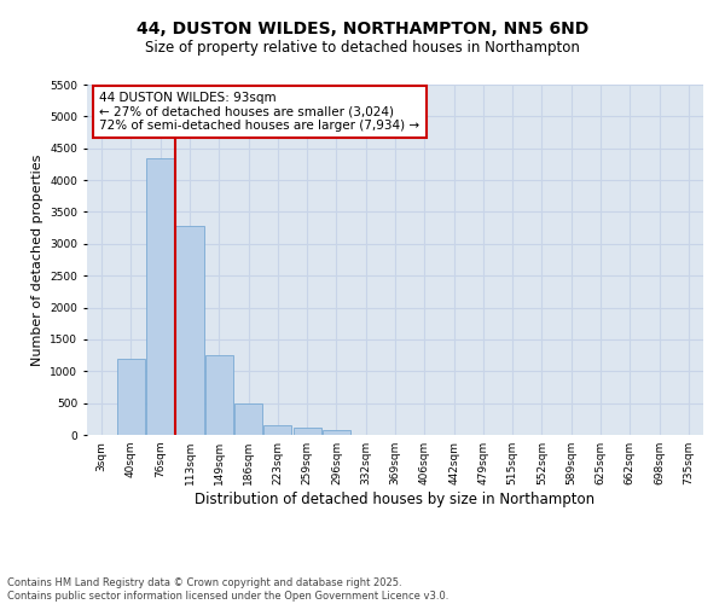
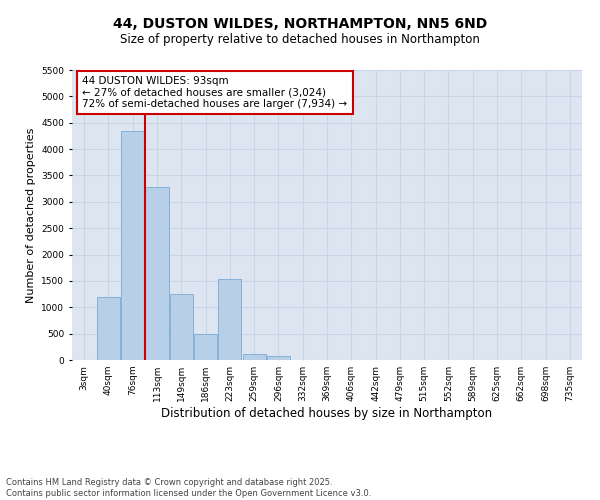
223sqm: 160 -> 1540
